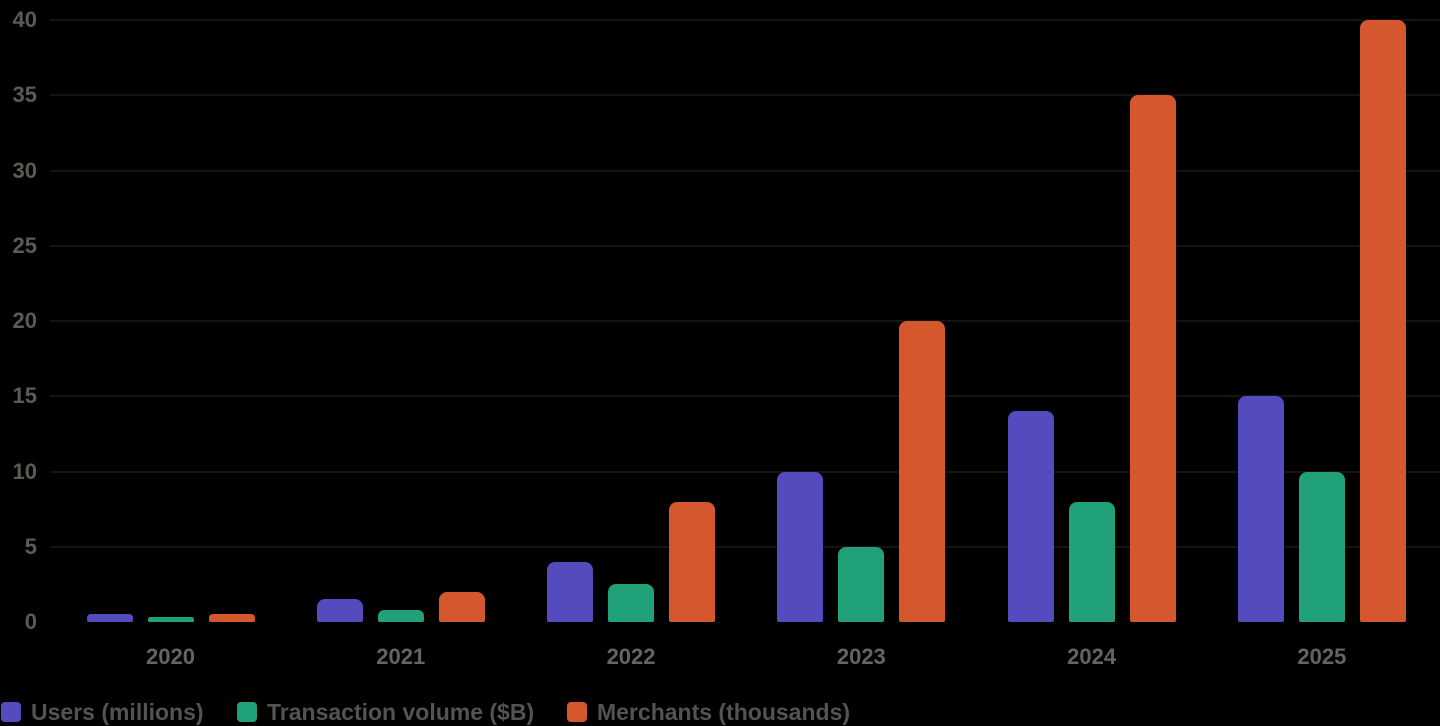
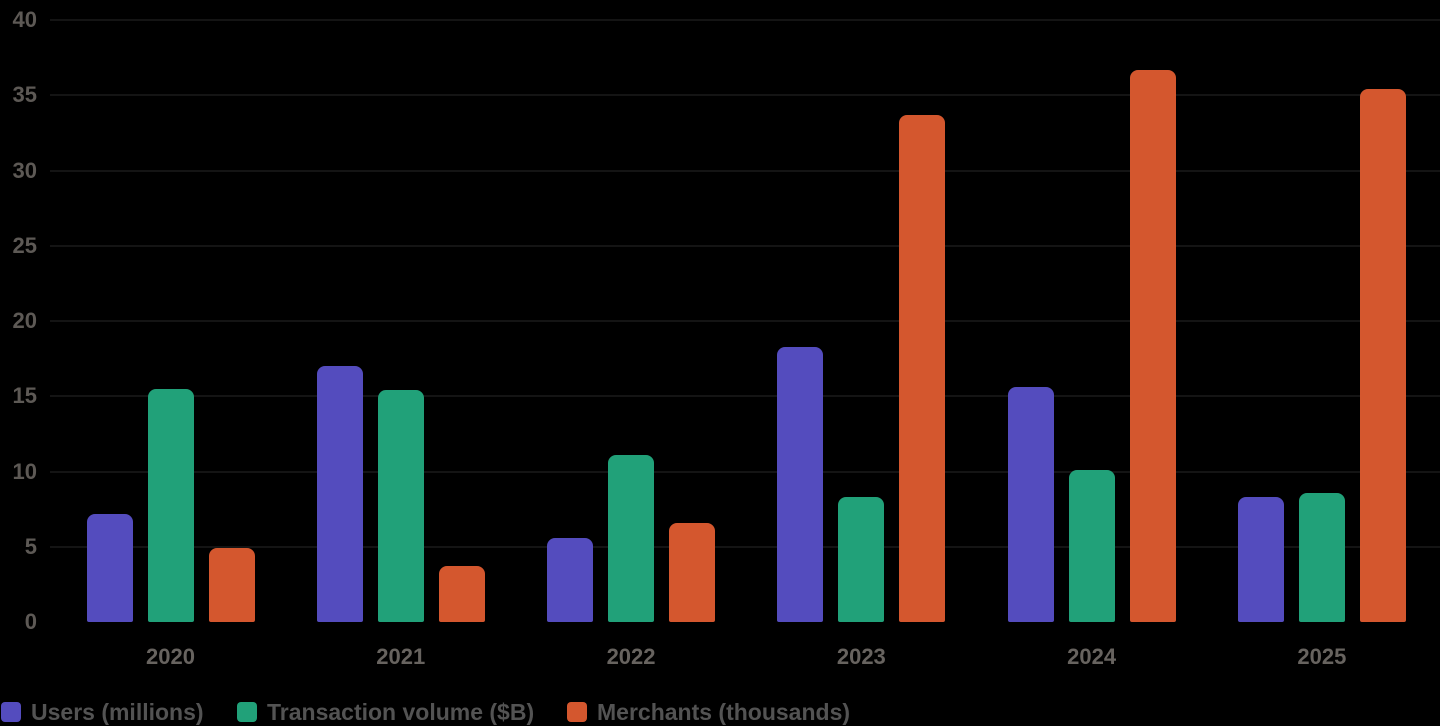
Users (millions)/2020: 0.5 -> 7.2
Transaction volume ($B)/2020: 0.3 -> 15.5
Merchants (thousands)/2020: 0.5 -> 4.9
Users (millions)/2021: 1.5 -> 17.0
Transaction volume ($B)/2021: 0.8 -> 15.4
Merchants (thousands)/2021: 2.0 -> 3.7
Users (millions)/2022: 4.0 -> 5.6
Transaction volume ($B)/2022: 2.5 -> 11.1
Merchants (thousands)/2022: 8.0 -> 6.6
Users (millions)/2023: 10.0 -> 18.3
Transaction volume ($B)/2023: 5.0 -> 8.3
Merchants (thousands)/2023: 20.0 -> 33.7
Users (millions)/2024: 14.0 -> 15.6
Transaction volume ($B)/2024: 8.0 -> 10.1
Merchants (thousands)/2024: 35.0 -> 36.7
Users (millions)/2025: 15.0 -> 8.3
Transaction volume ($B)/2025: 10.0 -> 8.6
Merchants (thousands)/2025: 40.0 -> 35.4
